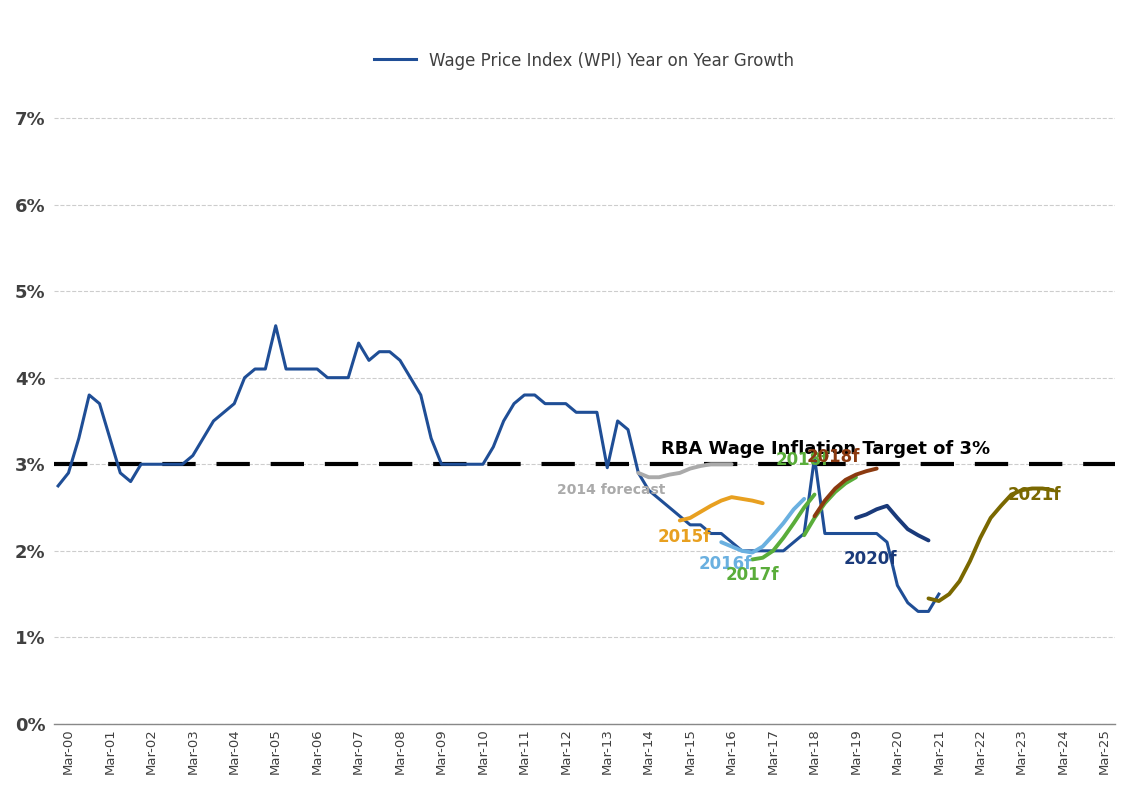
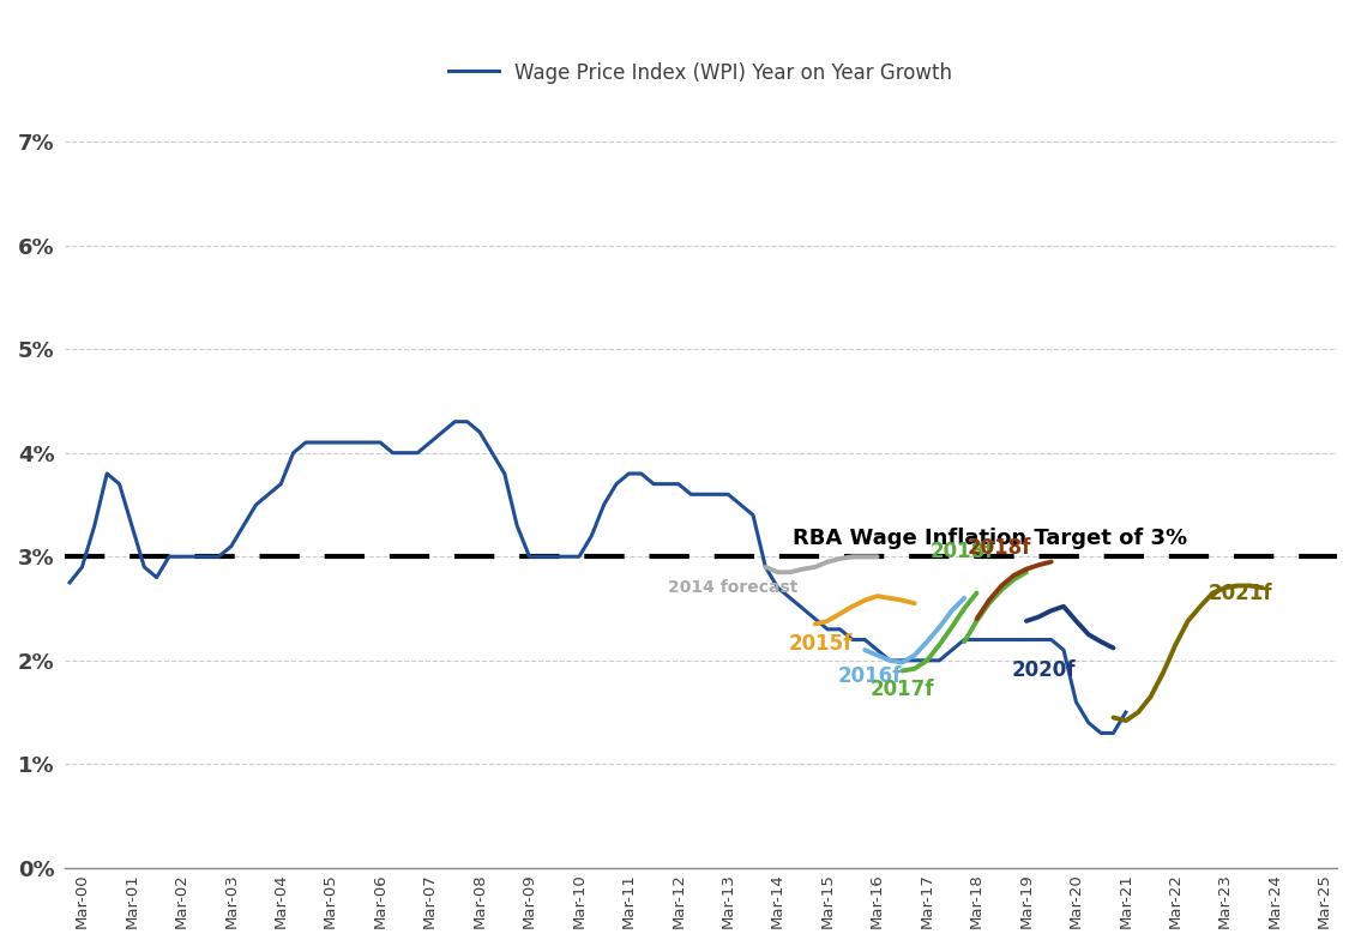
Wage Price Index (WPI) Year on Year Growth/Mar-05: 4.60% -> 4.10%
Wage Price Index (WPI) Year on Year Growth/Mar-07: 4.40% -> 4.10%
Wage Price Index (WPI) Year on Year Growth/Mar-13: 2.96% -> 3.60%
Wage Price Index (WPI) Year on Year Growth/Mar-18: 3.08% -> 2.20%
